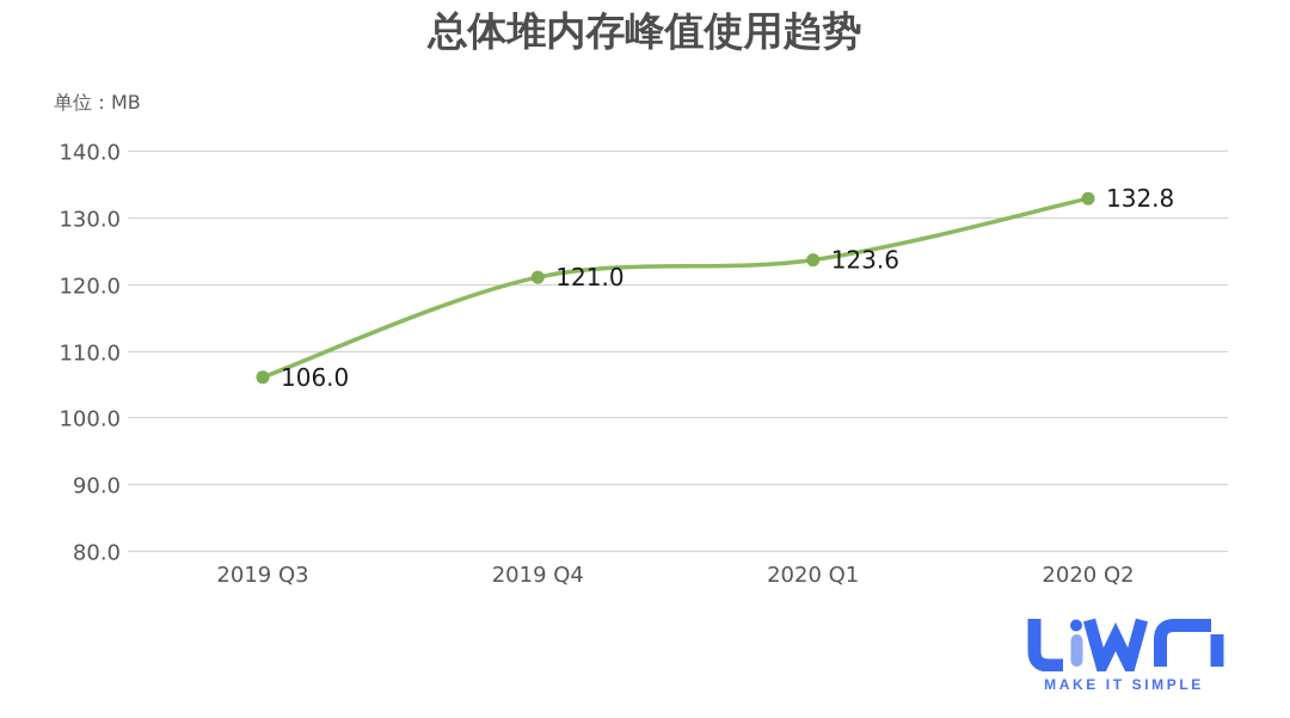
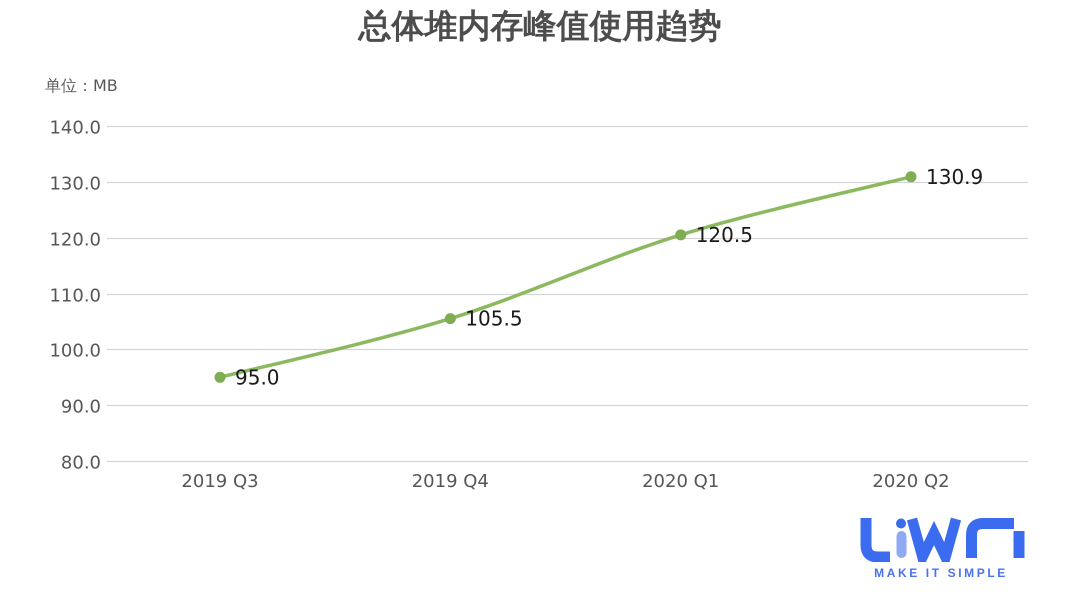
2019 Q3: 106.0 -> 95.0
2019 Q4: 121.0 -> 105.5
2020 Q1: 123.6 -> 120.5
2020 Q2: 132.8 -> 130.9
